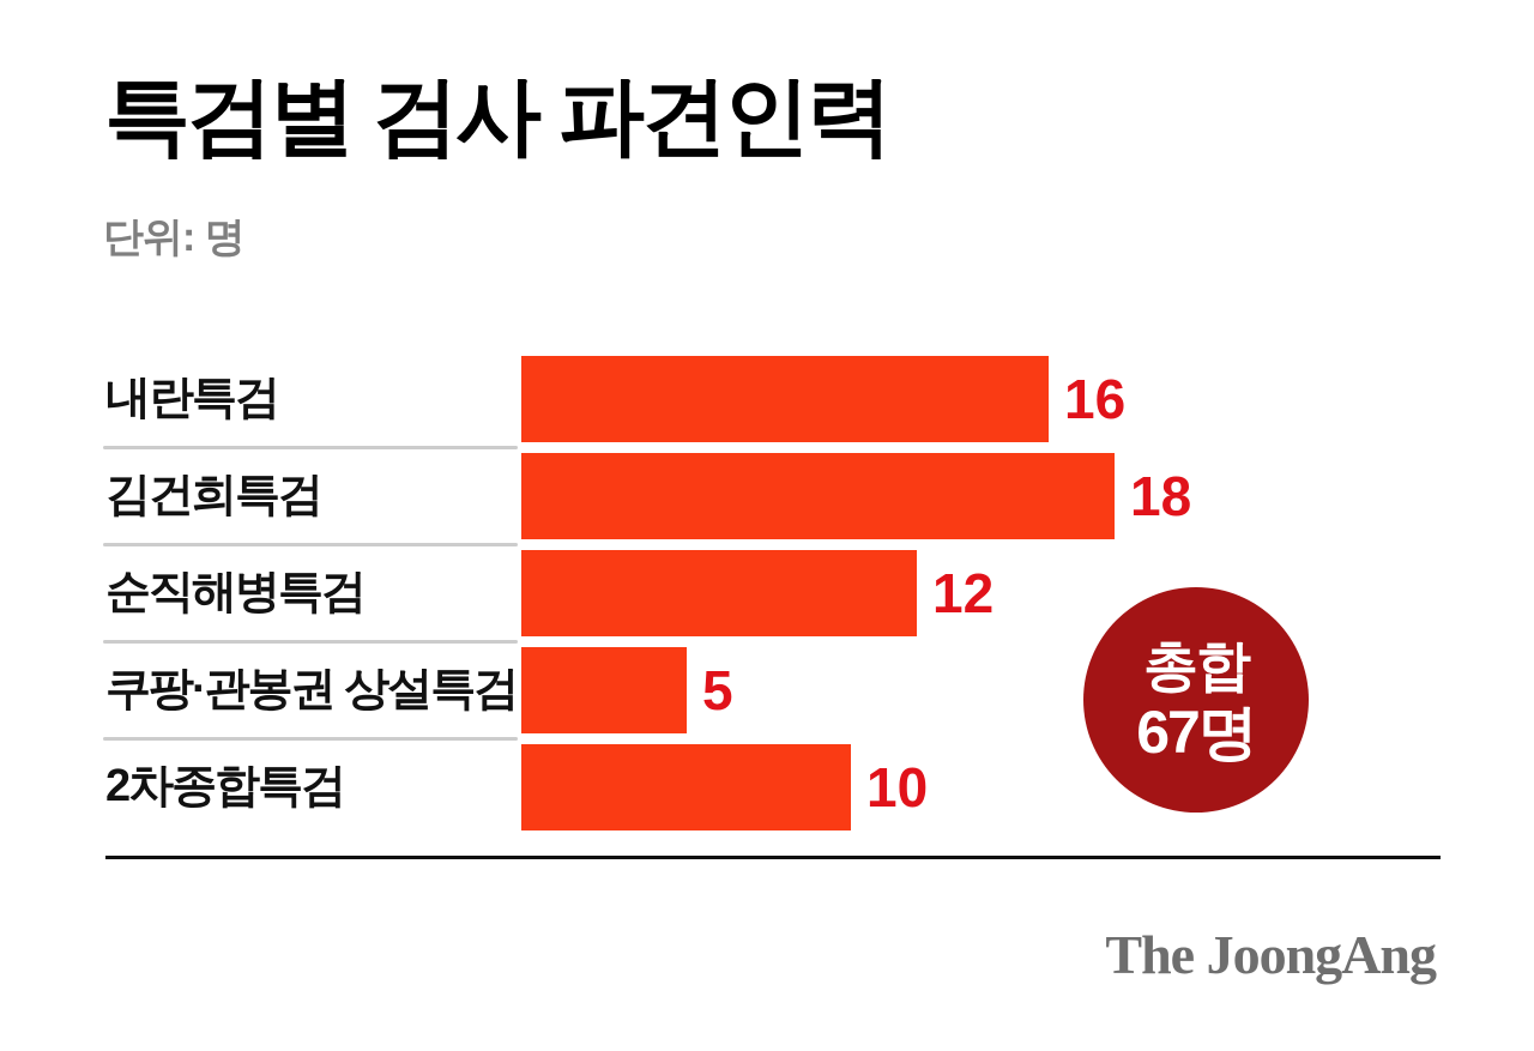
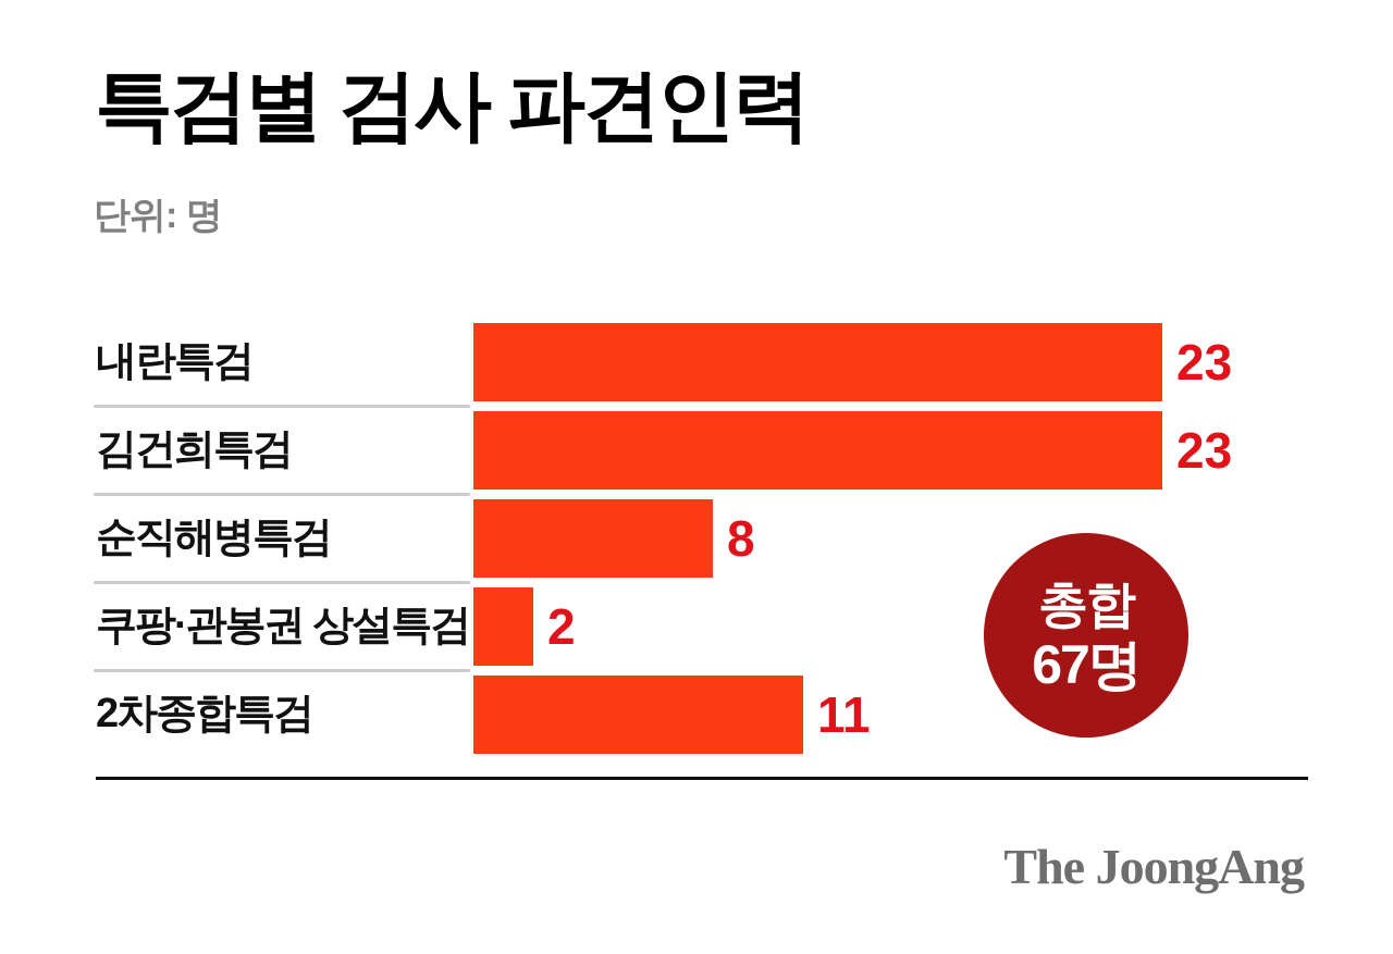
내란특검: 16 -> 23
김건희특검: 18 -> 23
순직해병특검: 12 -> 8
쿠팡·관봉권 상설특검: 5 -> 2
2차종합특검: 10 -> 11
